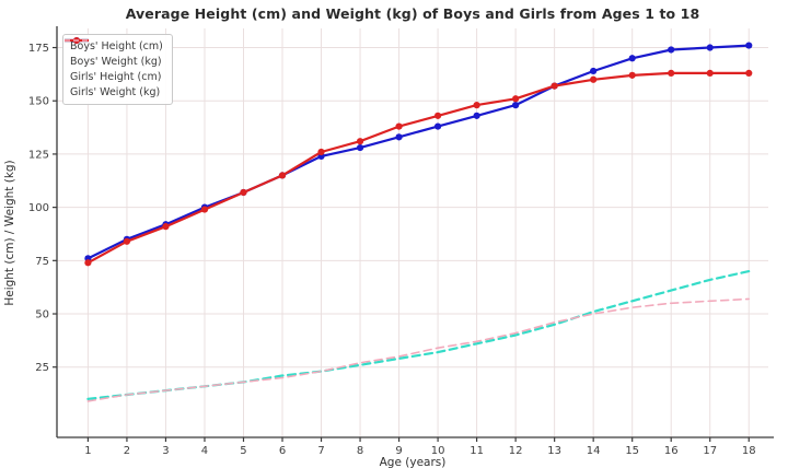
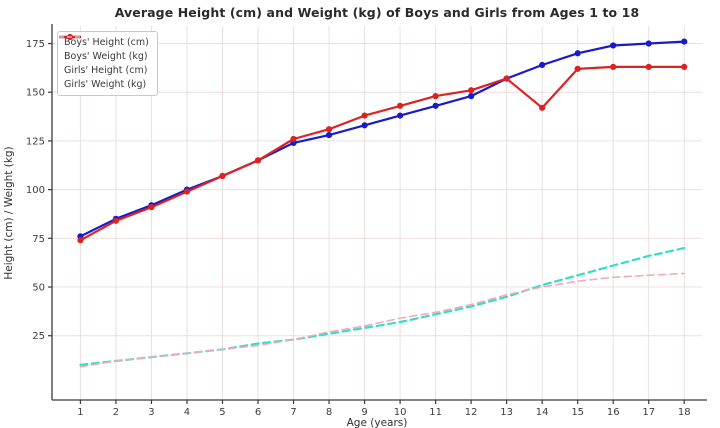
Girls' Height (cm)/14: 160 -> 142
